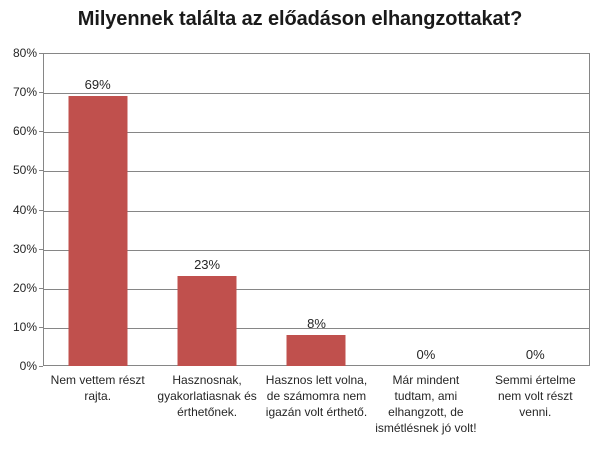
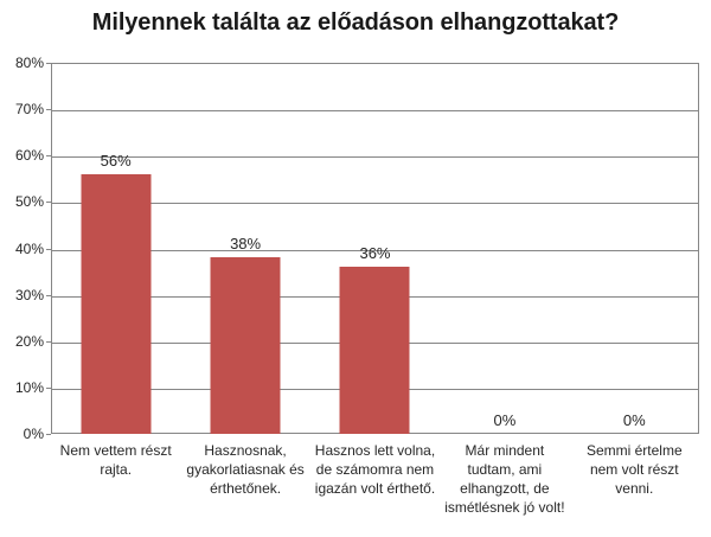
Nem vettem részt rajta.: 69% -> 56%
Hasznosnak, gyakorlatiasnak és érthetőnek.: 23% -> 38%
Hasznos lett volna, de számomra nem igazán volt érthető.: 8% -> 36%
